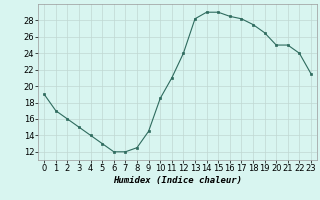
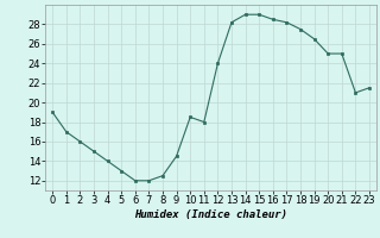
11: 21.0 -> 18.0
22: 24.0 -> 21.0
